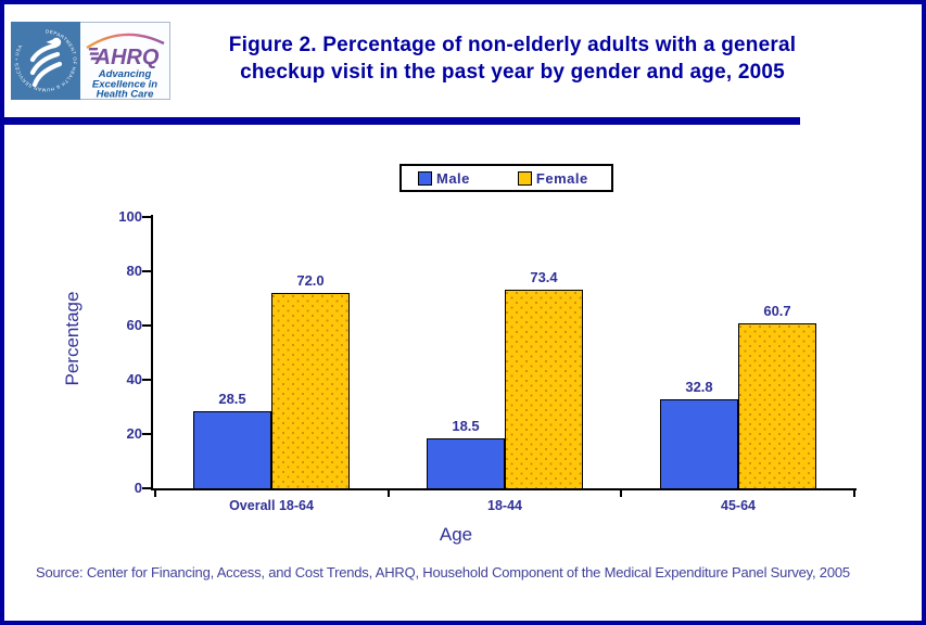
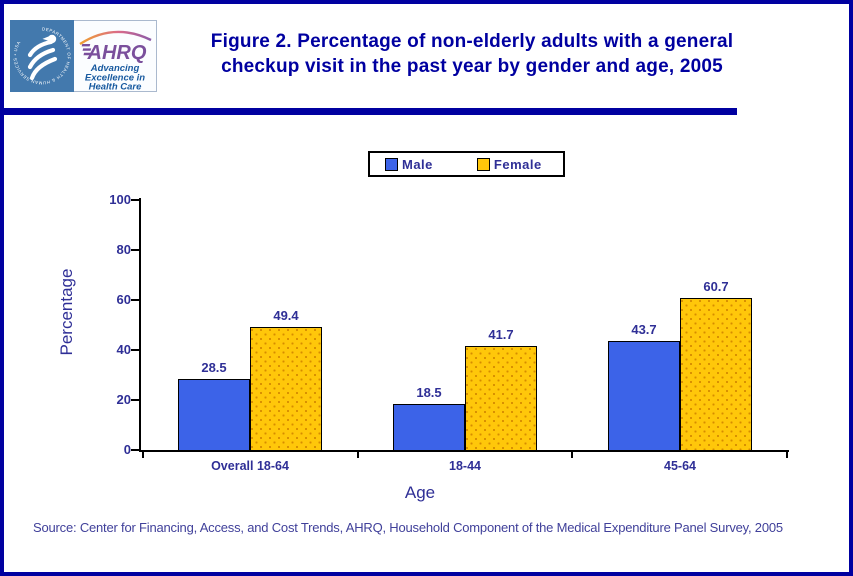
Female/Overall 18-64: 72.0 -> 49.4
Female/18-44: 73.4 -> 41.7
Male/45-64: 32.8 -> 43.7
